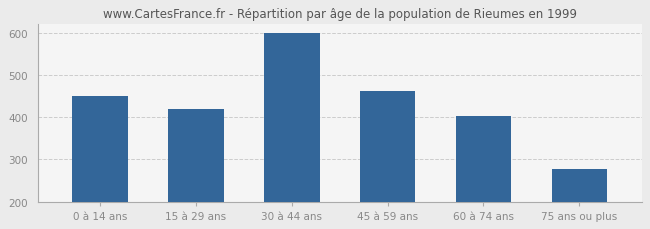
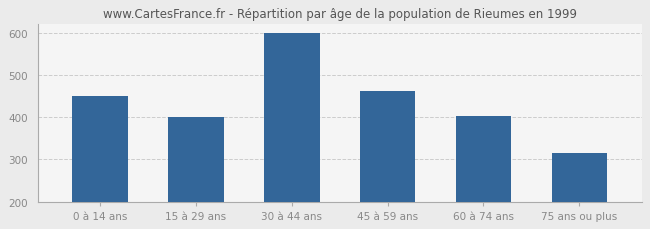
15 à 29 ans: 420 -> 400
75 ans ou plus: 277 -> 315
